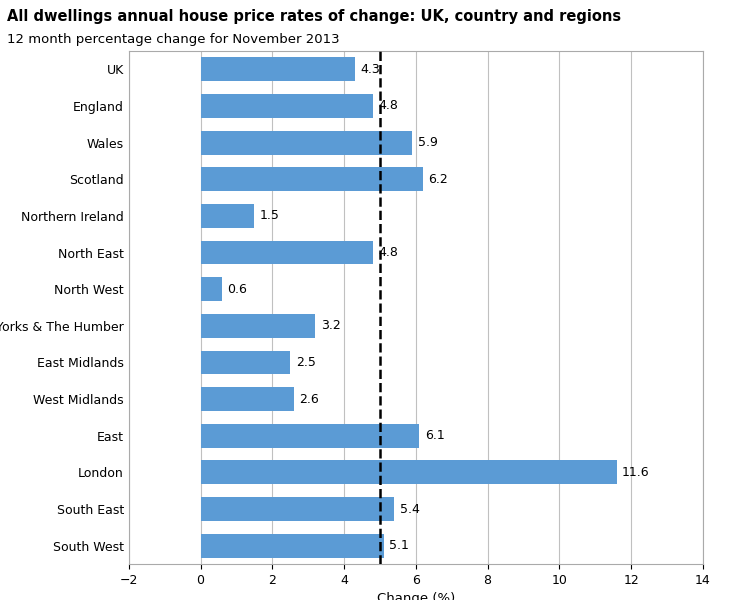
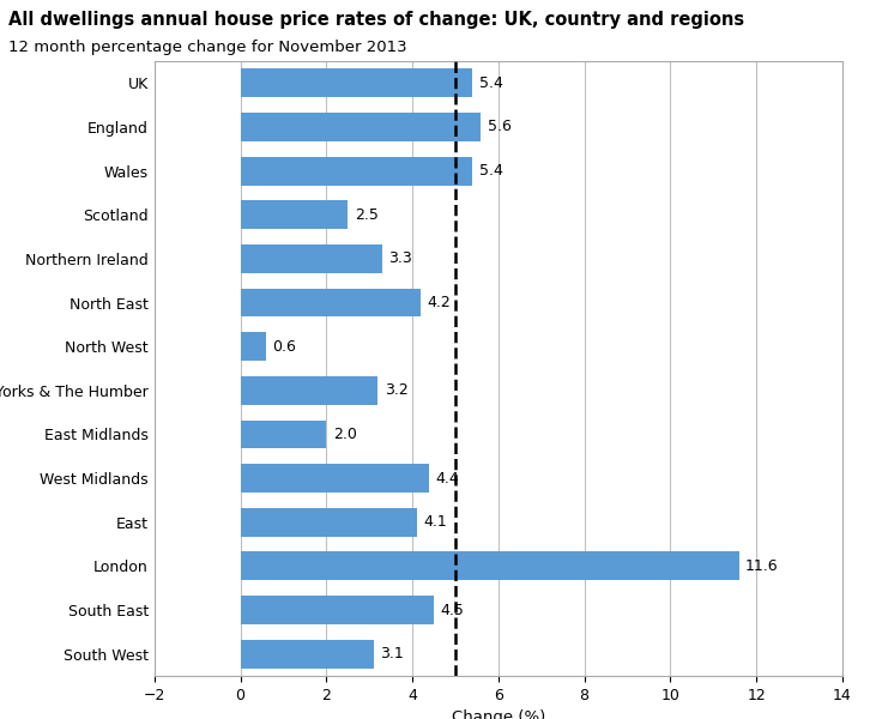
UK: 4.3 -> 5.4
England: 4.8 -> 5.6
Wales: 5.9 -> 5.4
Scotland: 6.2 -> 2.5
Northern Ireland: 1.5 -> 3.3
North East: 4.8 -> 4.2
East Midlands: 2.5 -> 2.0
West Midlands: 2.6 -> 4.4
East: 6.1 -> 4.1
South East: 5.4 -> 4.5
South West: 5.1 -> 3.1
